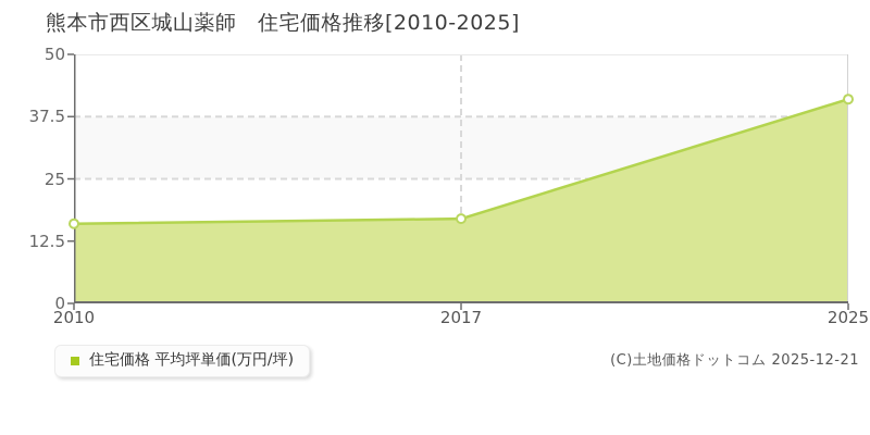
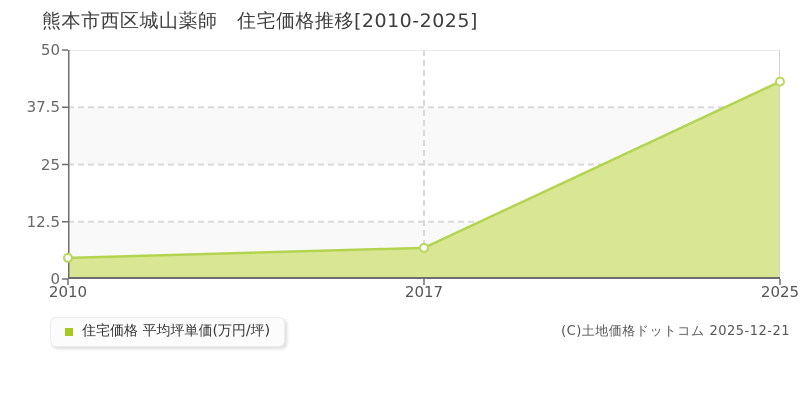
2010: 16 -> 5
2017: 17 -> 7
2025: 41 -> 43
